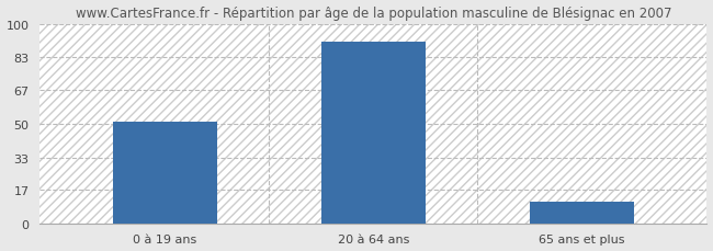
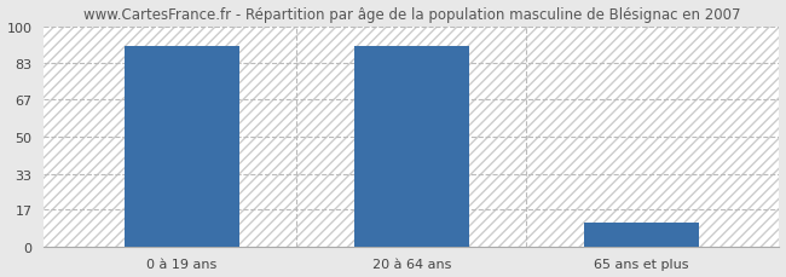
0 à 19 ans: 51 -> 91
